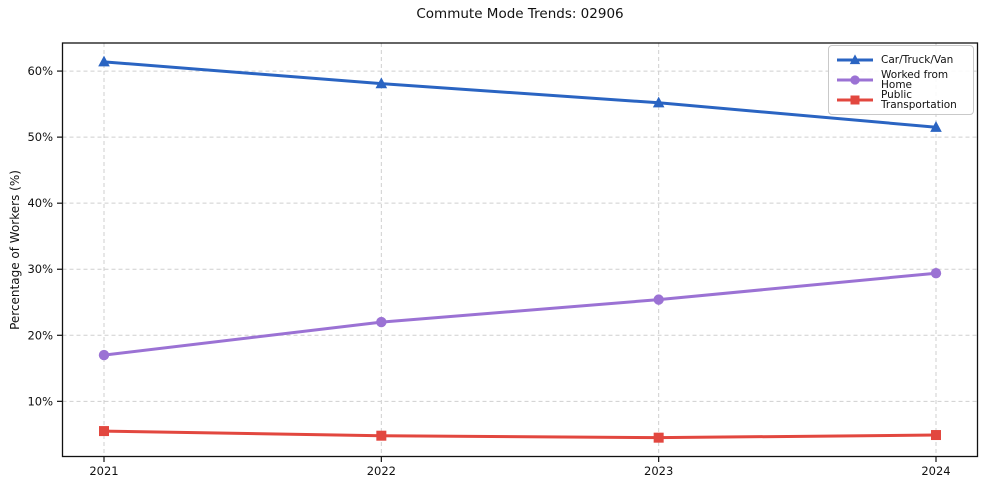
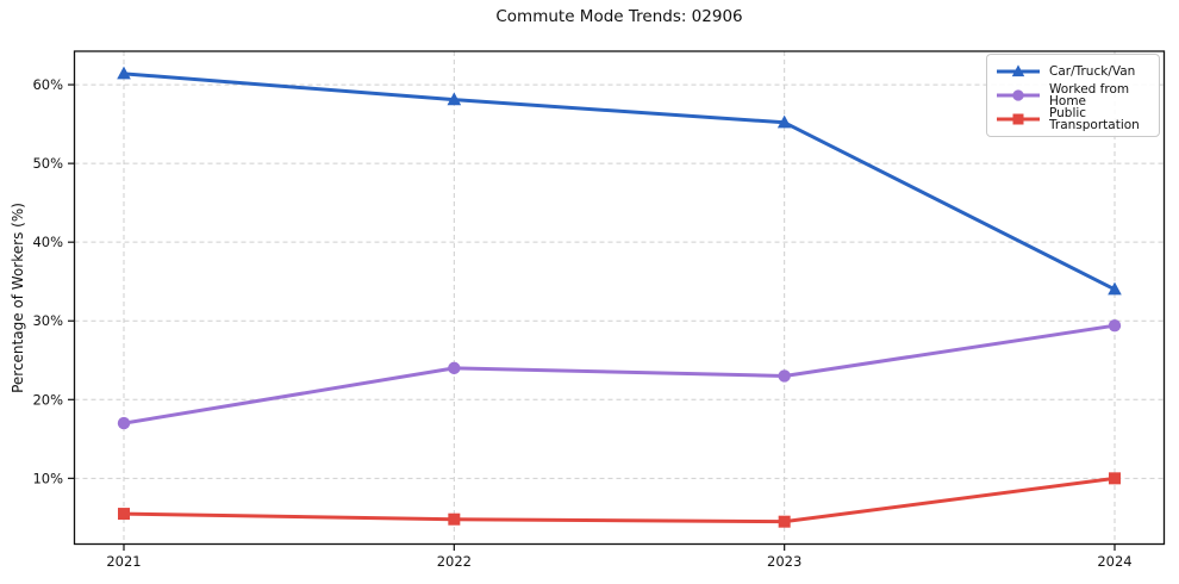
Worked from Home/2022: 22% -> 24%
Worked from Home/2023: 25% -> 23%
Car/Truck/Van/2024: 52% -> 34%
Public Transportation/2024: 5% -> 10%
